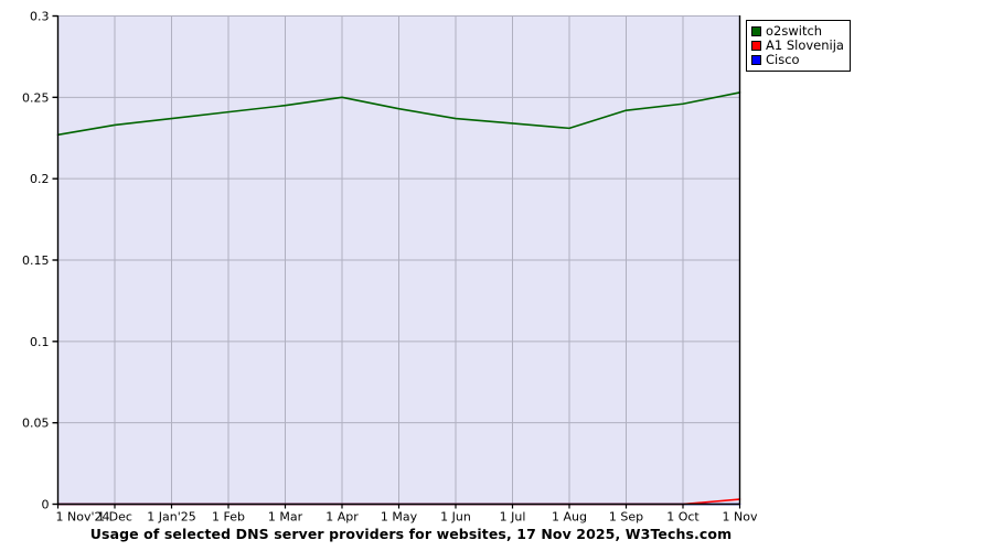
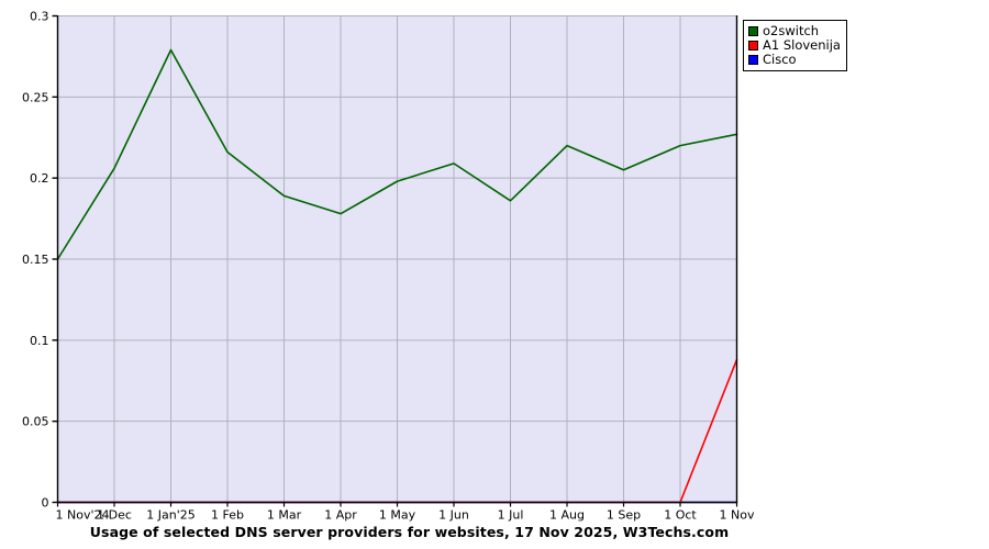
o2switch/1 Nov'24: 0.227 -> 0.150
o2switch/1 Dec: 0.233 -> 0.206
o2switch/1 Jan'25: 0.237 -> 0.279
o2switch/1 Feb: 0.241 -> 0.216
o2switch/1 Mar: 0.245 -> 0.189
o2switch/1 Apr: 0.250 -> 0.178
o2switch/1 May: 0.243 -> 0.198
o2switch/1 Jun: 0.237 -> 0.209
o2switch/1 Jul: 0.234 -> 0.186
o2switch/1 Aug: 0.231 -> 0.220
o2switch/1 Sep: 0.242 -> 0.205
o2switch/1 Oct: 0.246 -> 0.220
o2switch/1 Nov: 0.253 -> 0.227
A1 Slovenija/1 Nov: 0.003 -> 0.088
